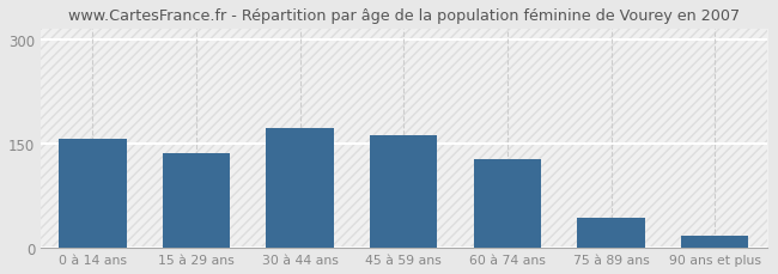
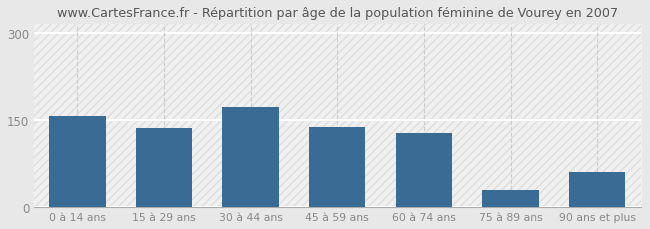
45 à 59 ans: 163 -> 138
75 à 89 ans: 43 -> 30
90 ans et plus: 18 -> 60
